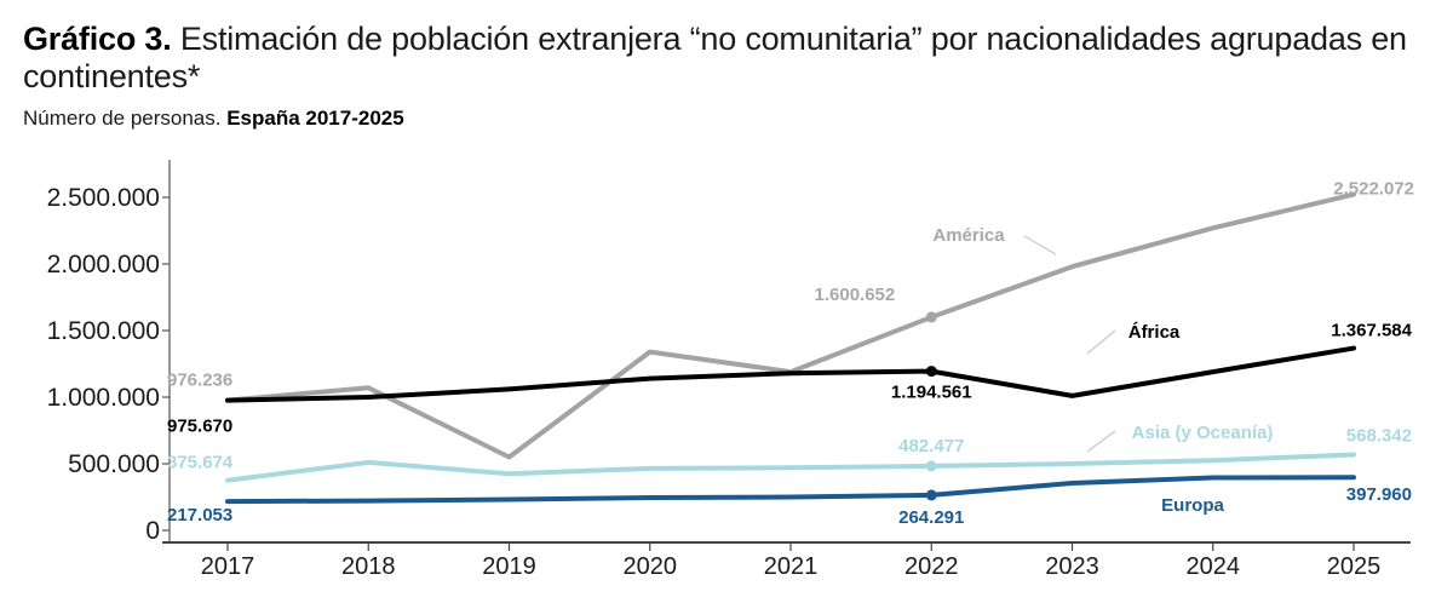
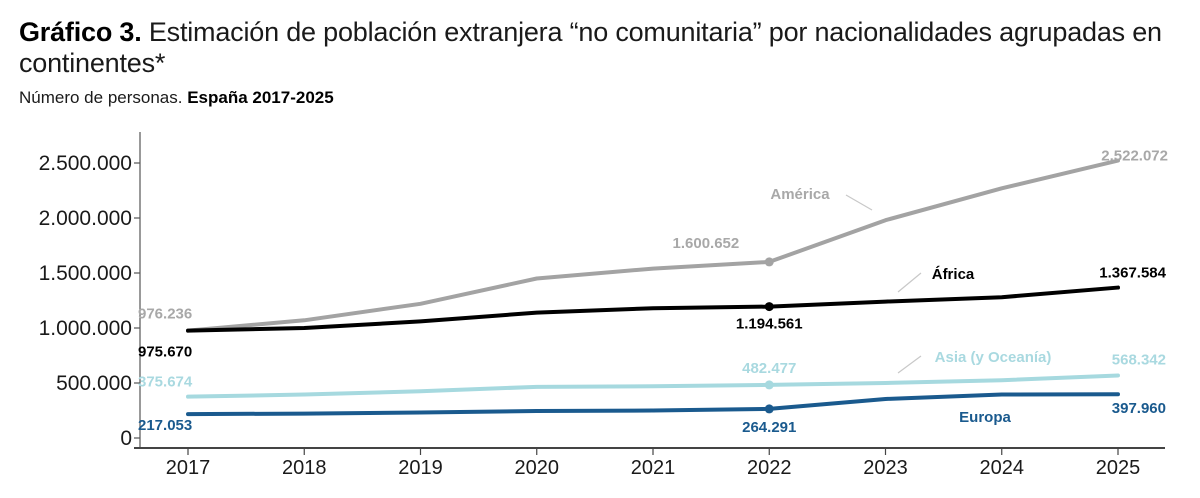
Asia (y Oceanía)/2018: 510000 -> 400000
América/2019: 550000 -> 1220000
América/2020: 1340000 -> 1450000
América/2021: 1190000 -> 1540000
África/2023: 1010000 -> 1240000
África/2024: 1190000 -> 1280000
